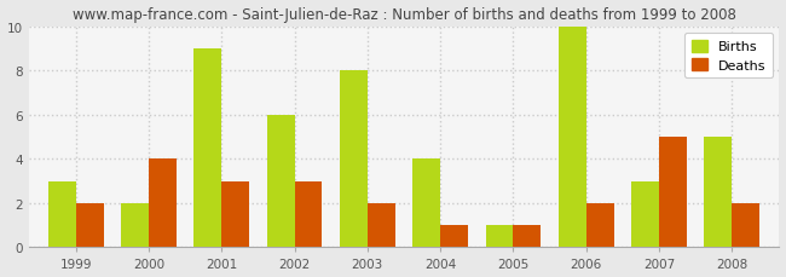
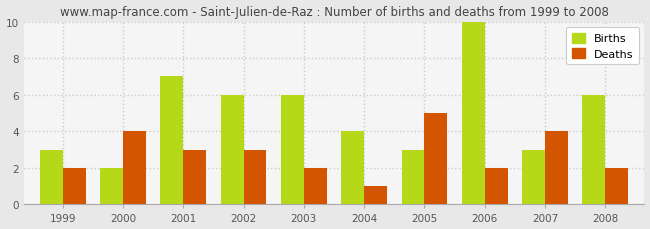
Births/2001: 9 -> 7
Births/2003: 8 -> 6
Births/2005: 1 -> 3
Deaths/2005: 1 -> 5
Deaths/2007: 5 -> 4
Births/2008: 5 -> 6
